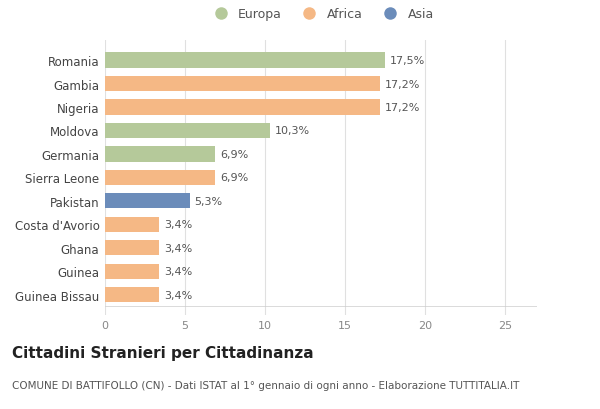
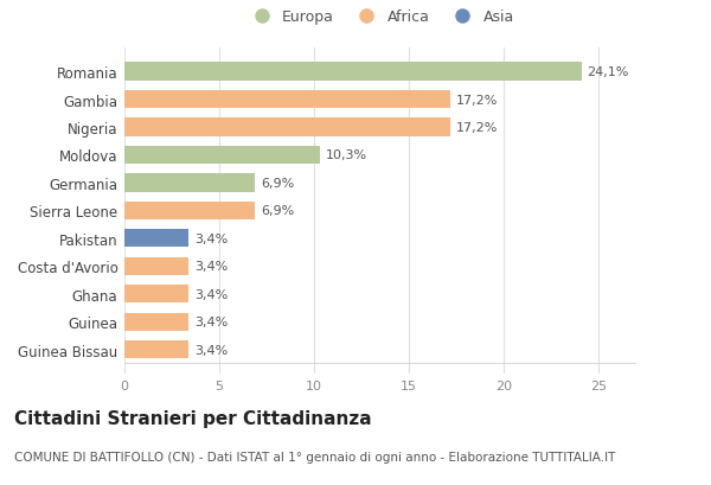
Romania: 17,5% -> 24,1%
Pakistan: 5,3% -> 3,4%
